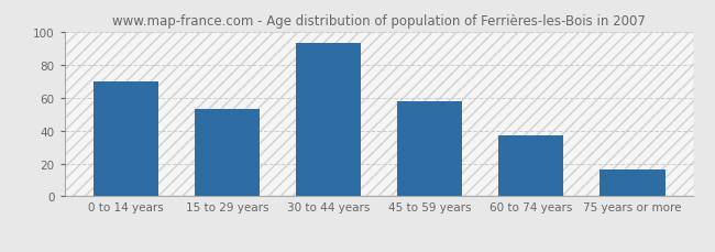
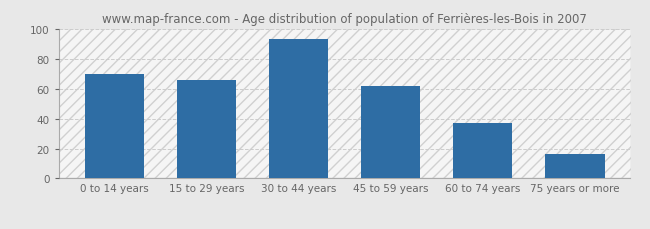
15 to 29 years: 53 -> 66
45 to 59 years: 58 -> 62
